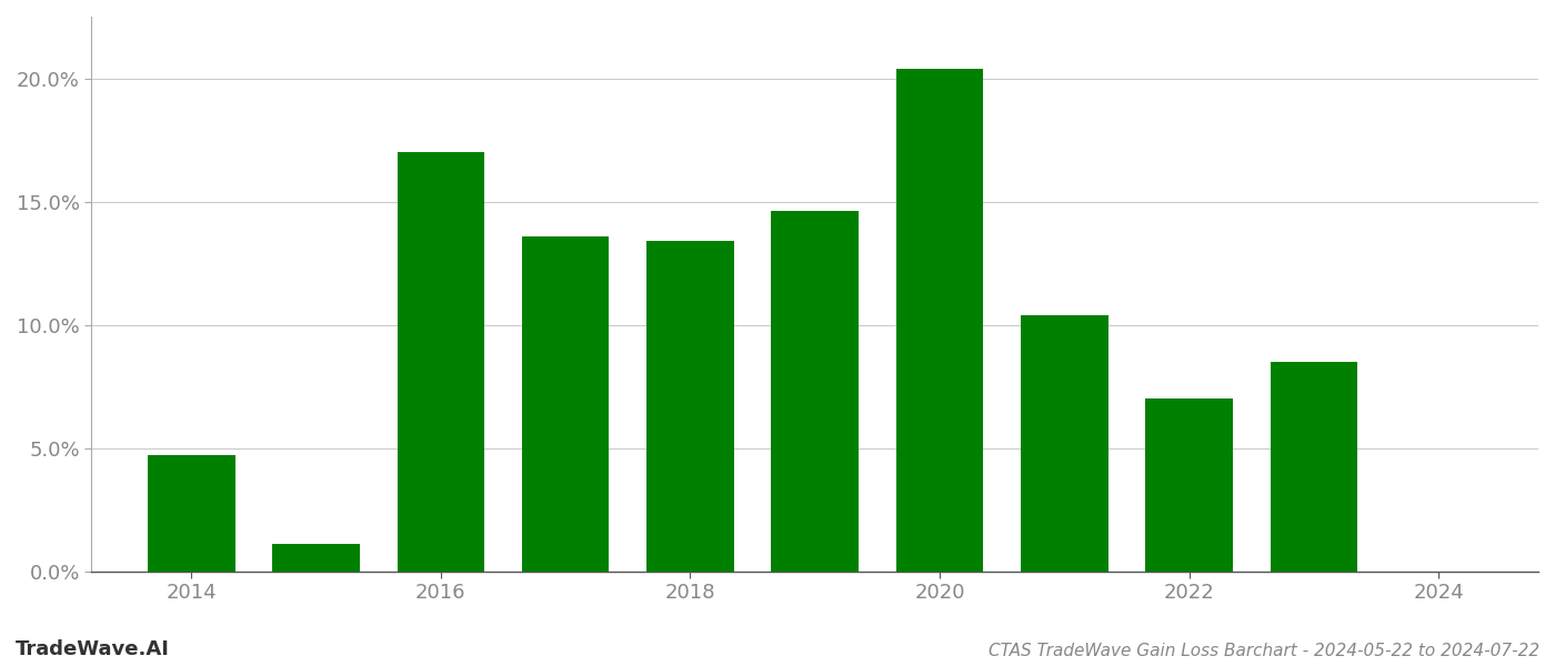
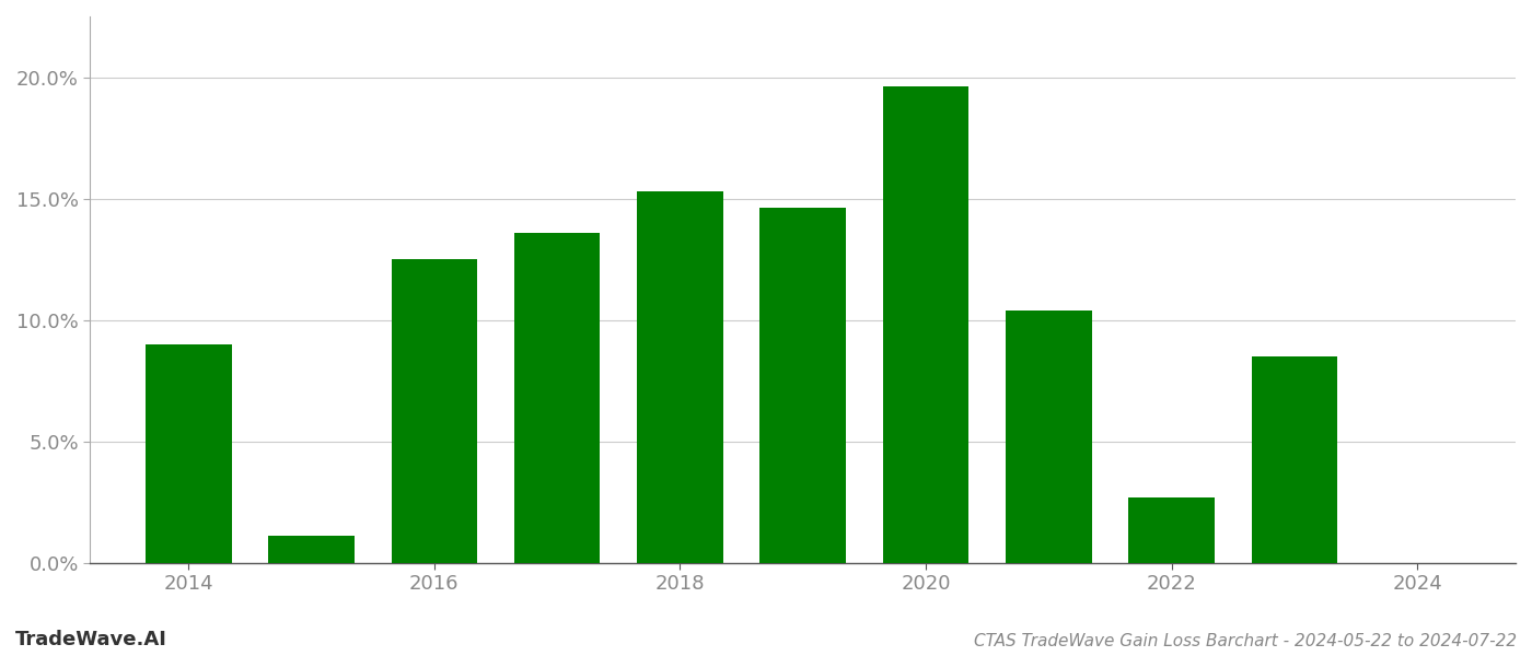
2014: 4.7% -> 9.0%
2016: 17.0% -> 12.5%
2018: 13.4% -> 15.3%
2020: 20.4% -> 19.6%
2022: 7.0% -> 2.7%
